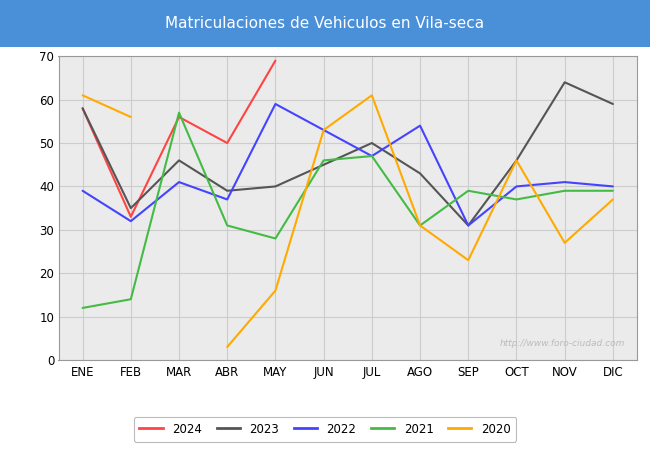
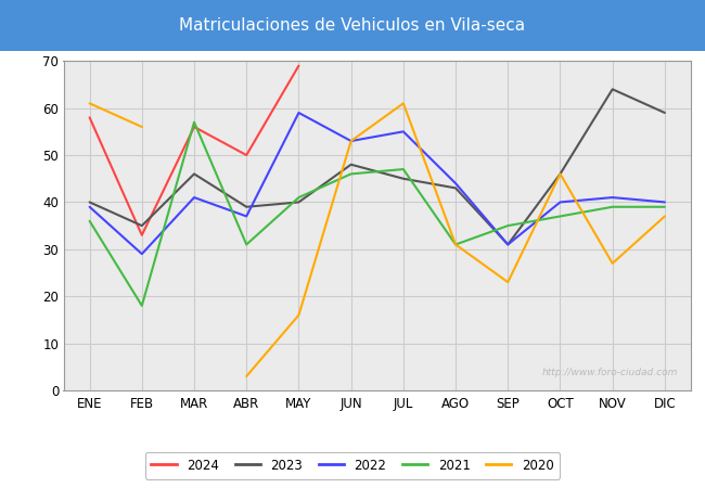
2023/ENE: 58 -> 40
2021/ENE: 12 -> 36
2022/FEB: 32 -> 29
2021/FEB: 14 -> 18
2021/MAY: 28 -> 41
2023/JUN: 45 -> 48
2023/JUL: 50 -> 45
2022/JUL: 47 -> 55
2022/AGO: 54 -> 44
2021/SEP: 39 -> 35
